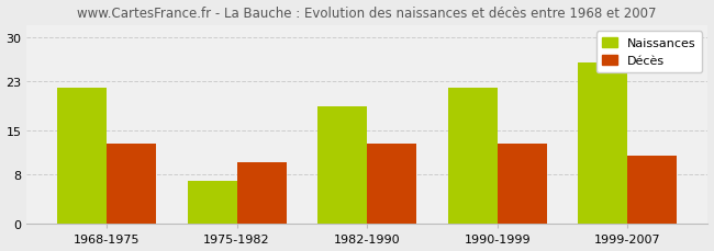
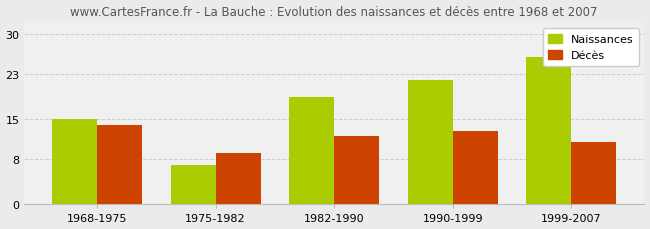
Naissances/1968-1975: 22 -> 15
Décès/1968-1975: 13 -> 14
Décès/1975-1982: 10 -> 9
Décès/1982-1990: 13 -> 12
